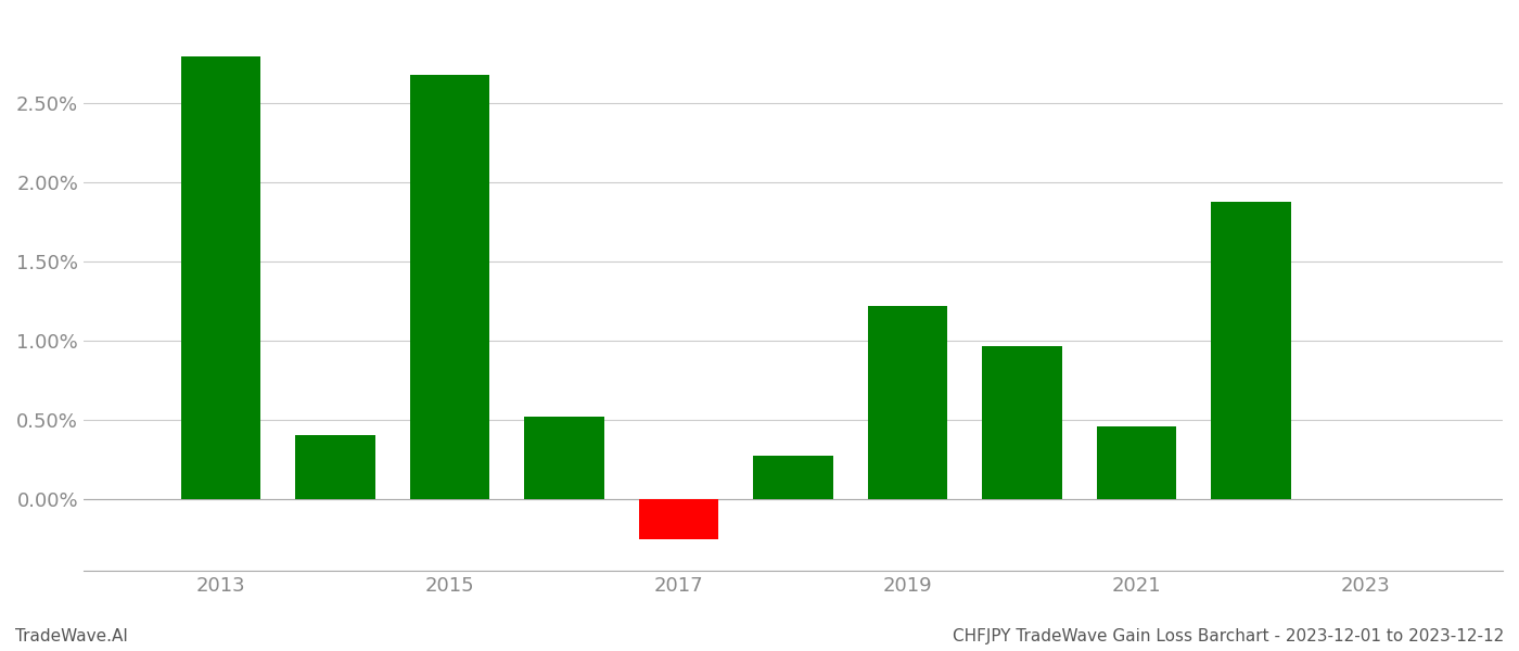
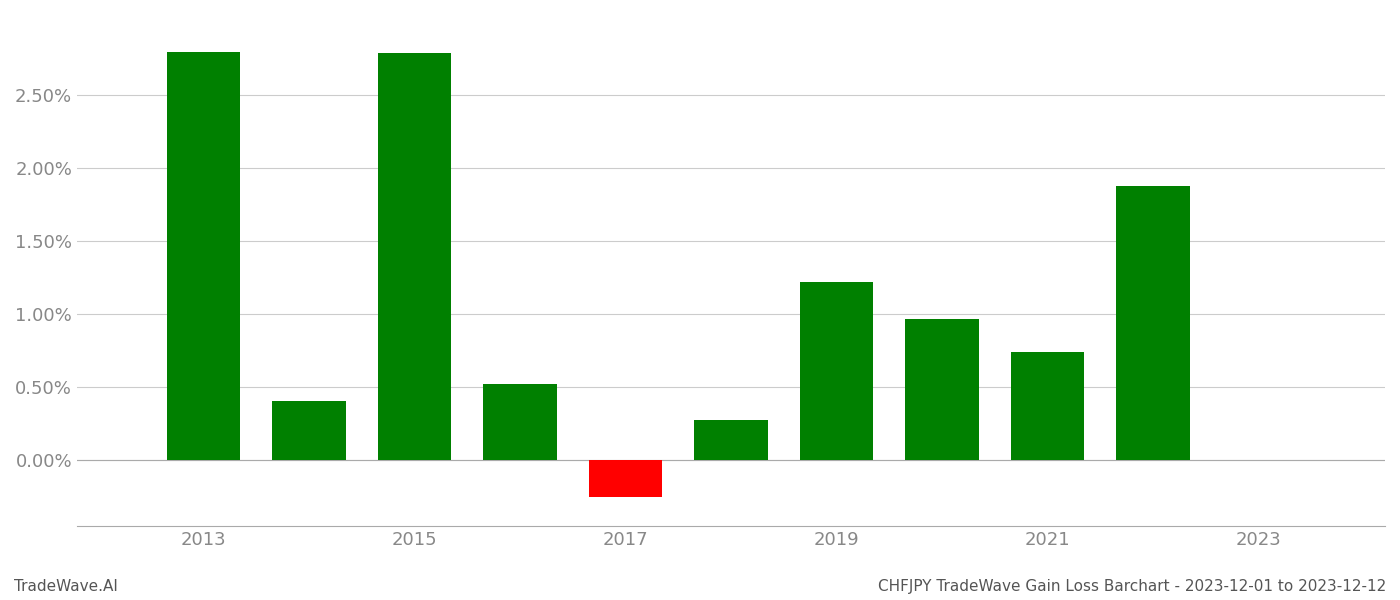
2015: 2.68% -> 2.79%
2021: 0.46% -> 0.74%
